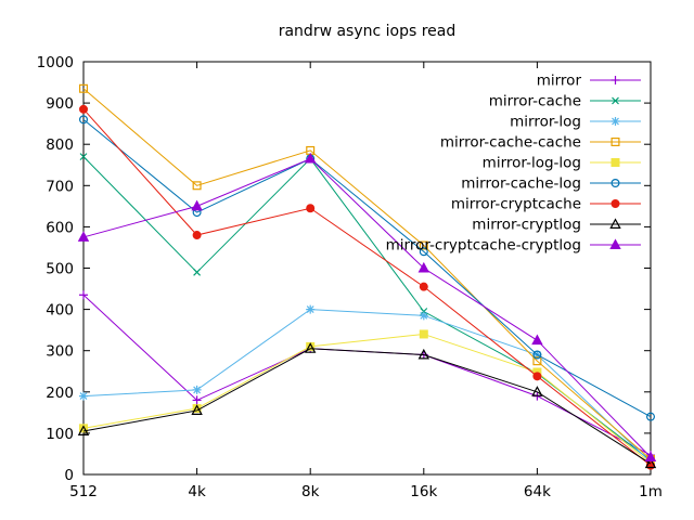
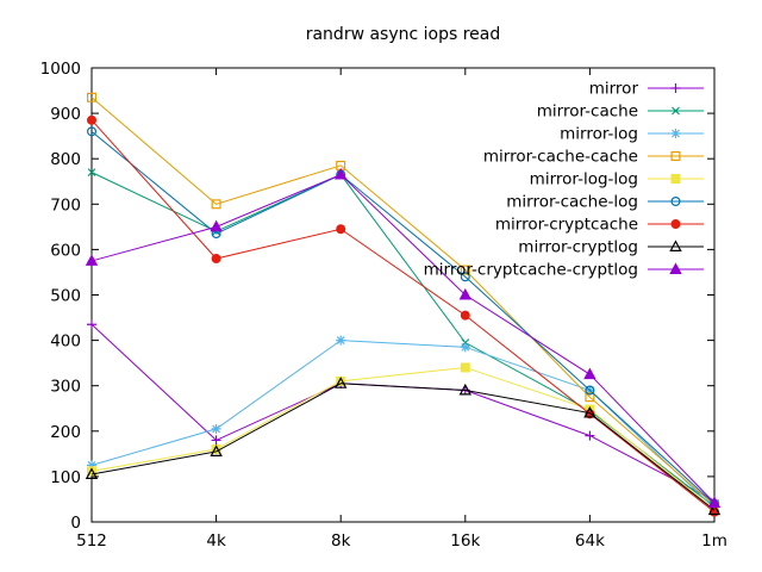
mirror-log/512: 190 -> 120
mirror-cache/4k: 490 -> 640
mirror-cryptlog/64k: 200 -> 240
mirror-cache-log/1m: 140 -> 40
